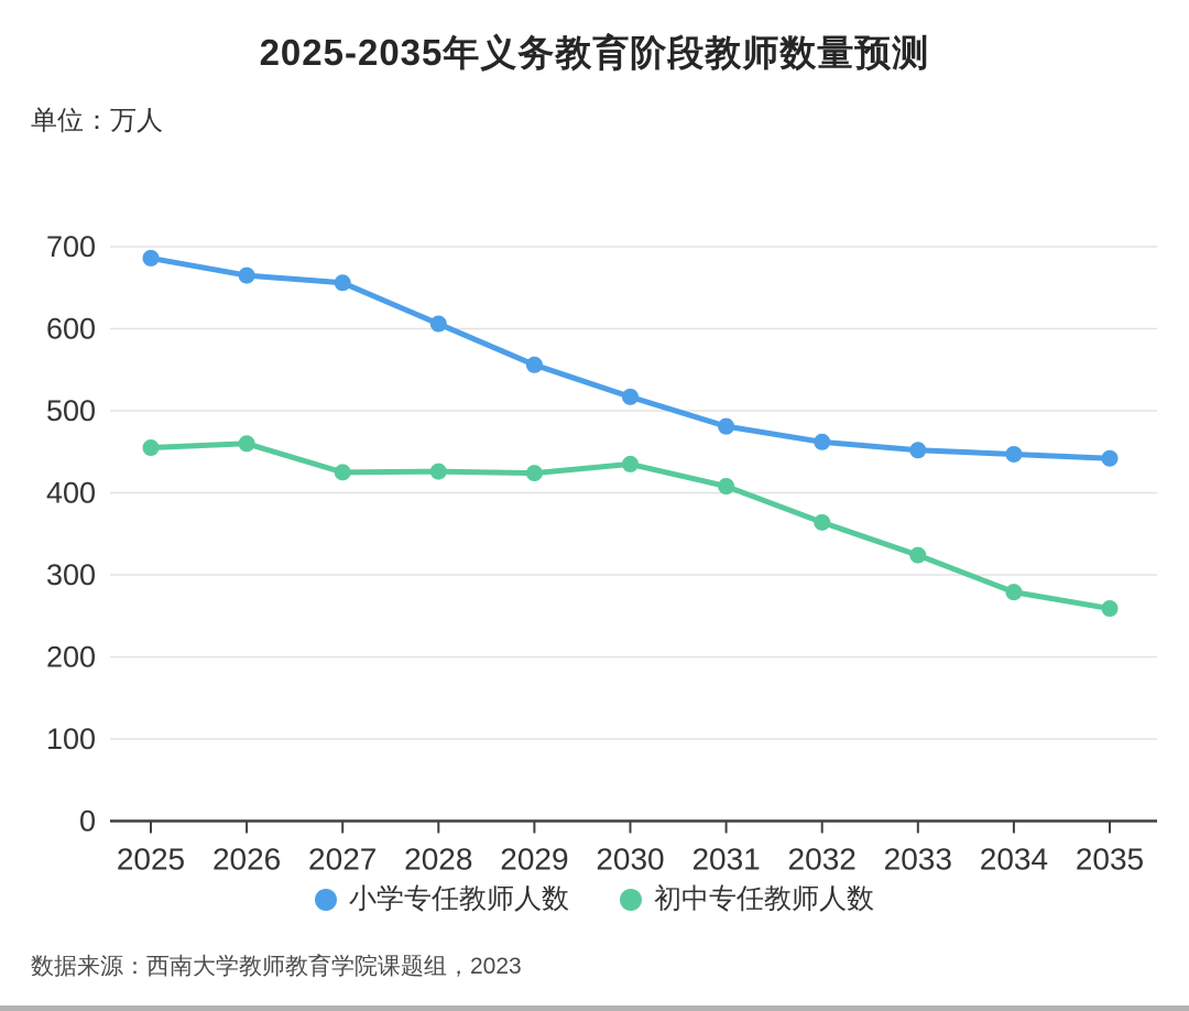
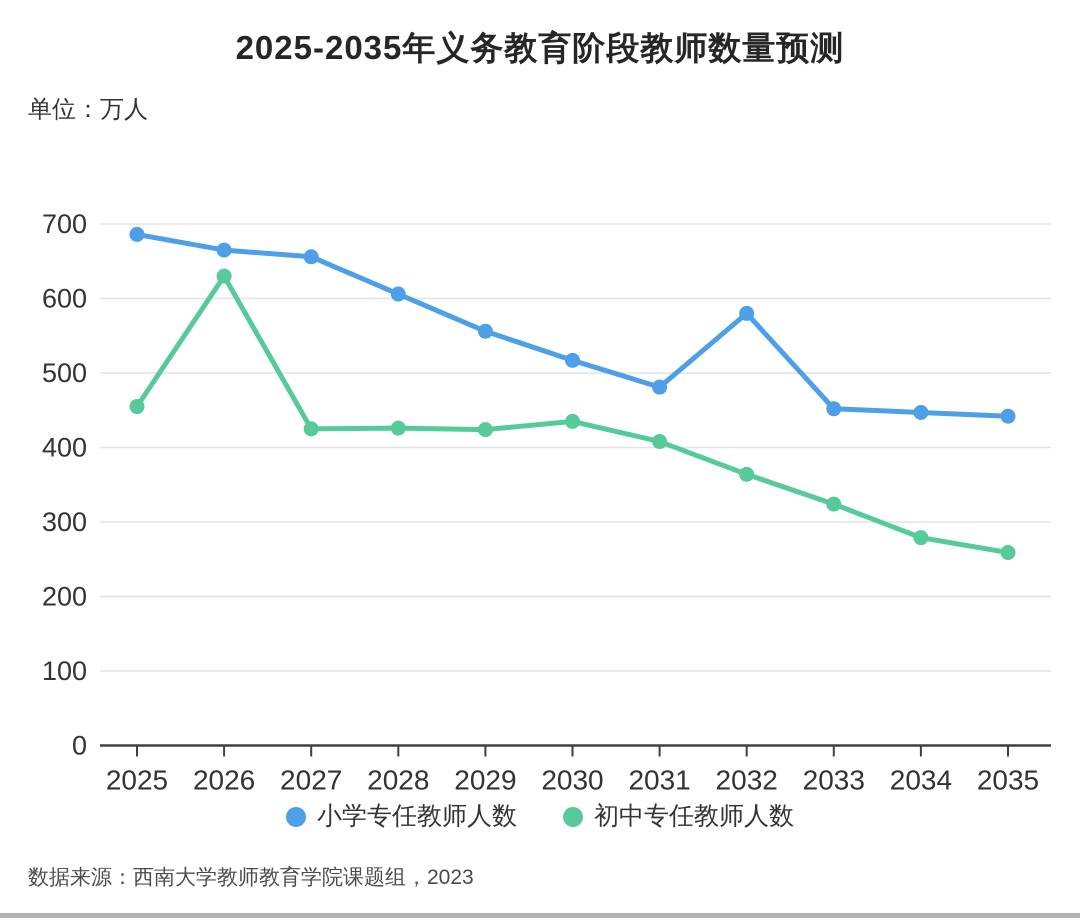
初中专任教师人数/2026: 460 -> 630
小学专任教师人数/2032: 460 -> 580
